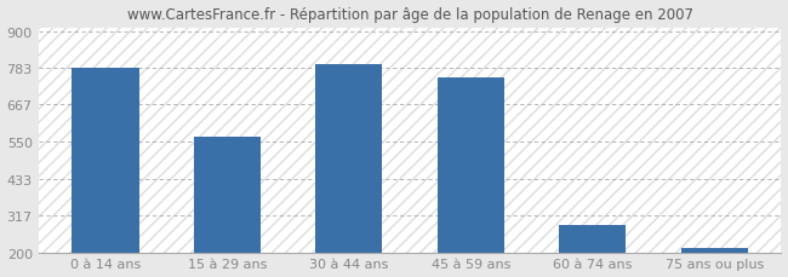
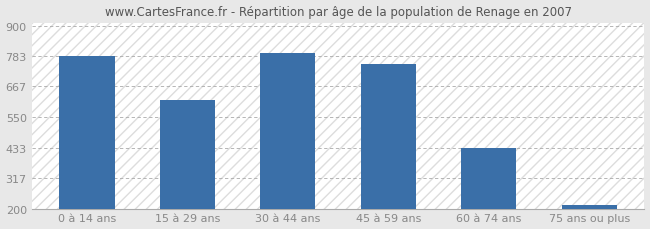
15 à 29 ans: 565 -> 617
60 à 74 ans: 285 -> 433
